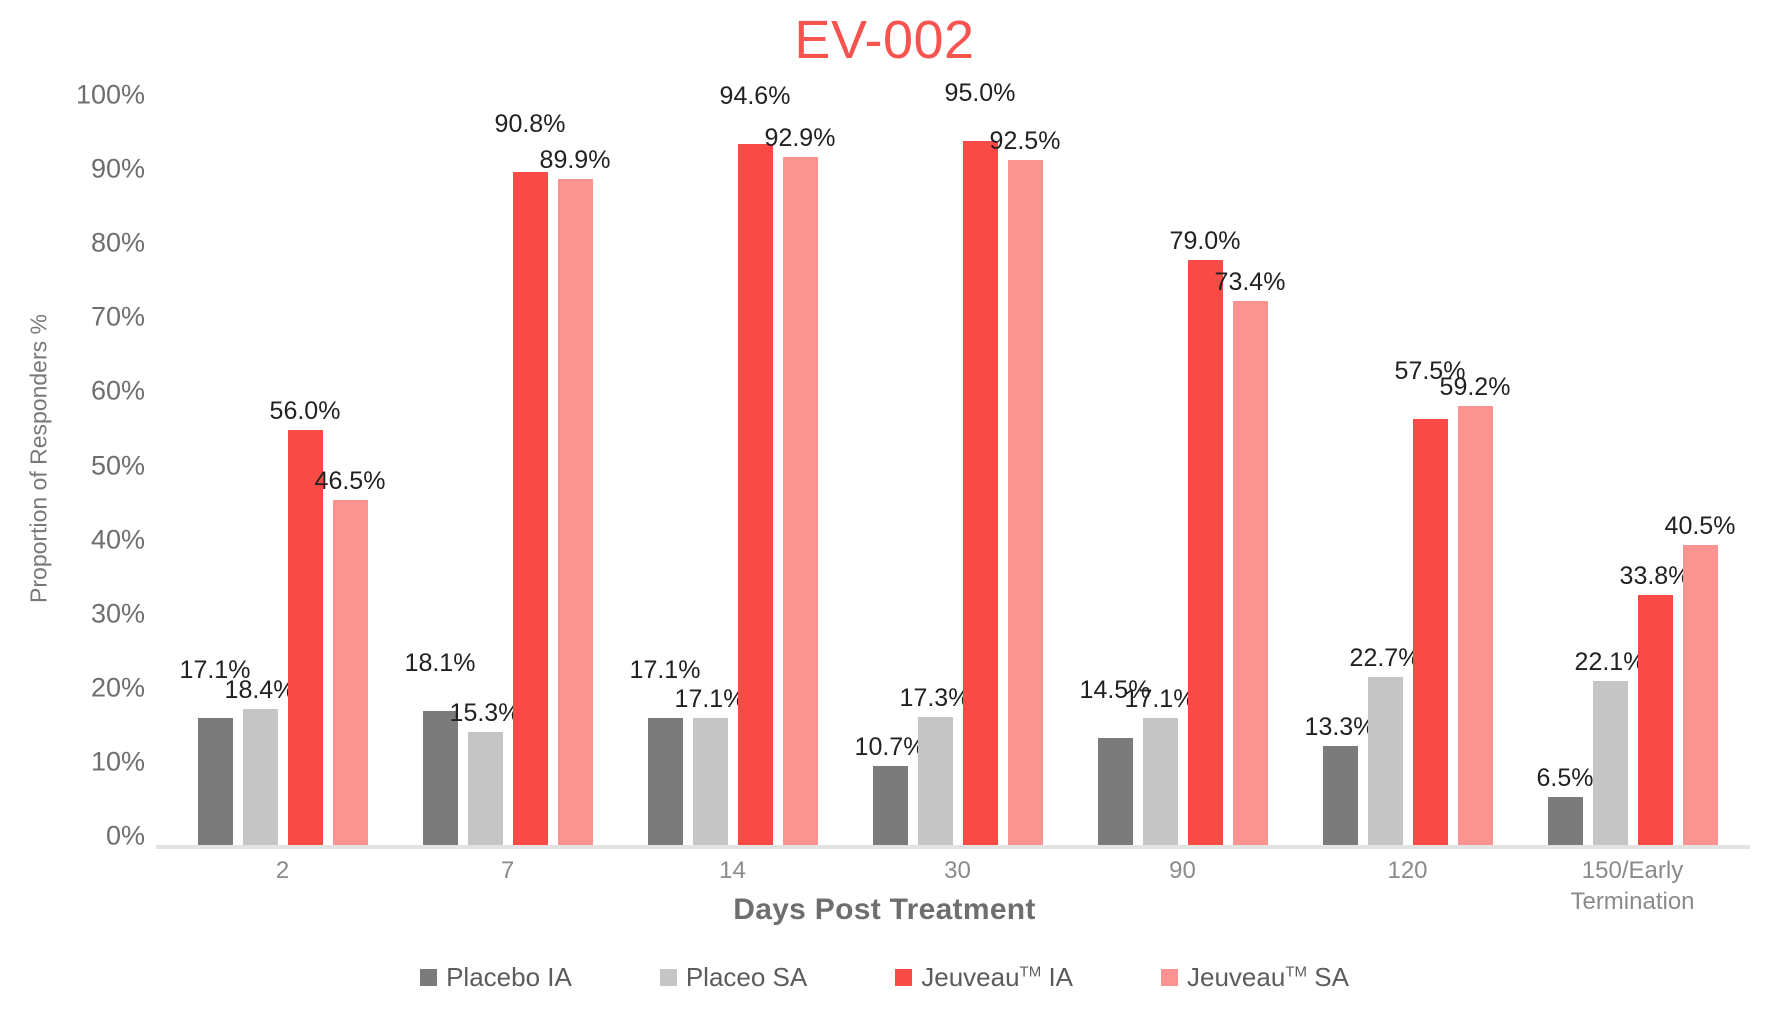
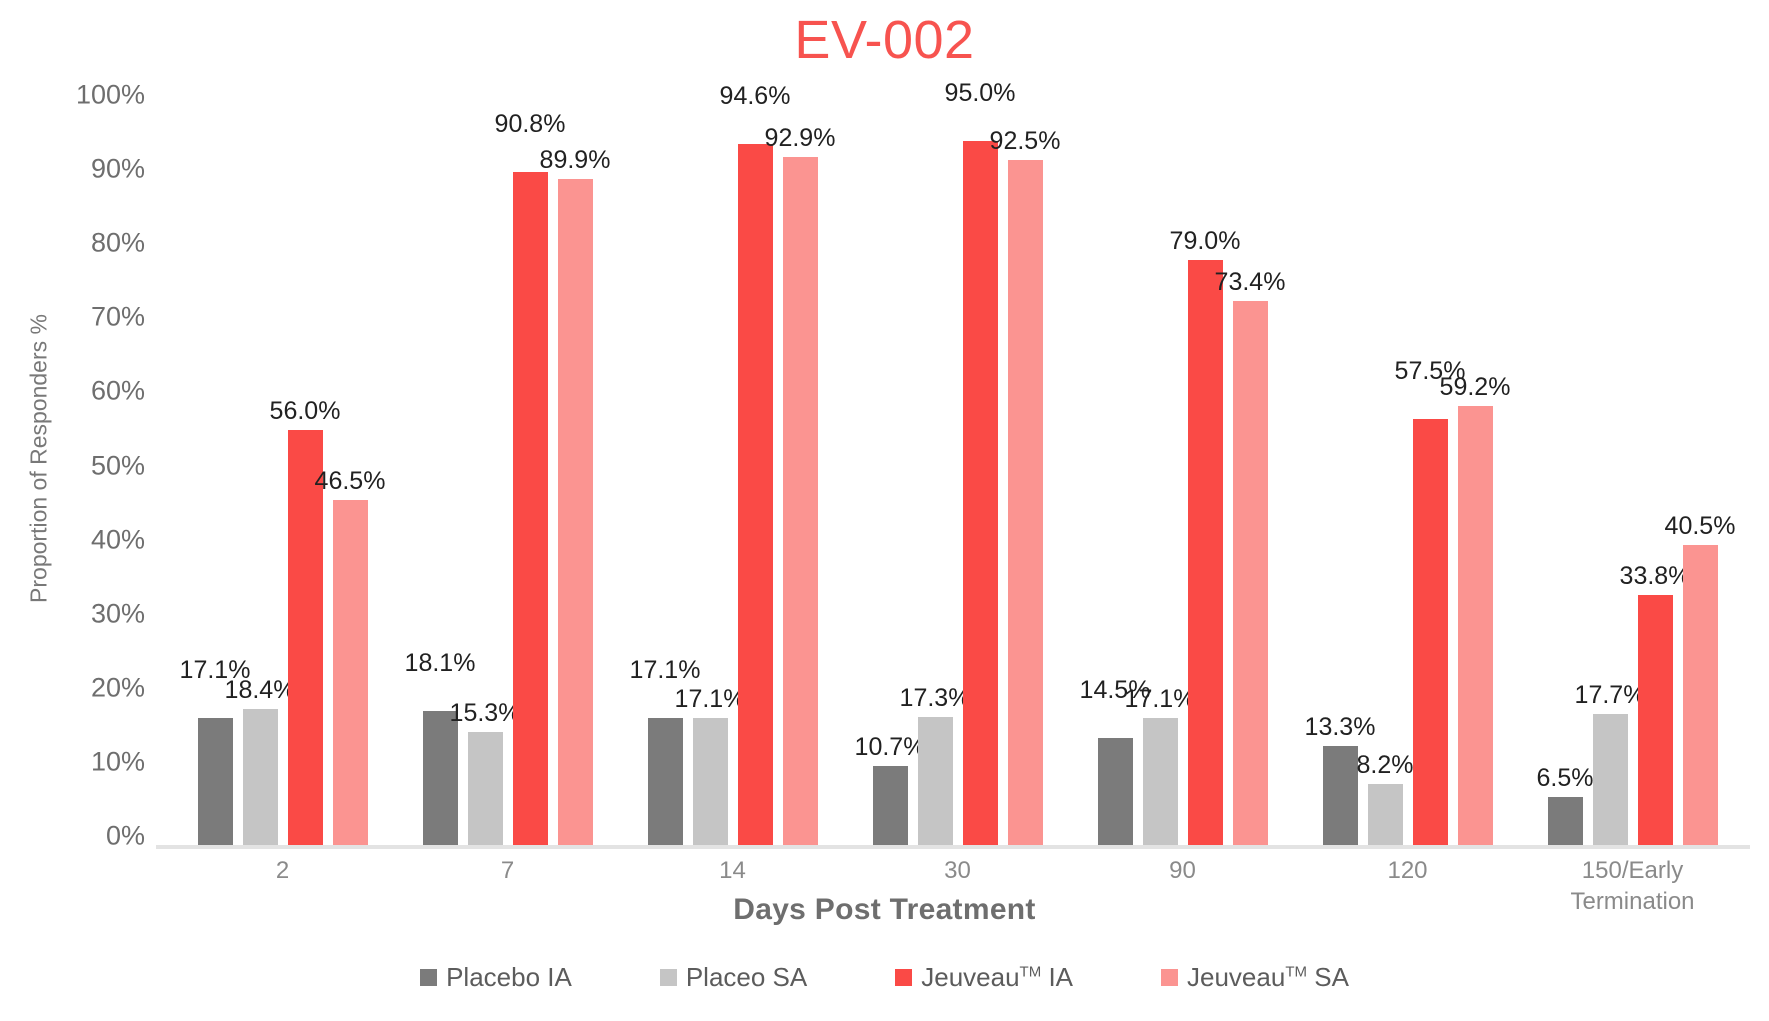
Placeo SA/120: 22.7% -> 8.2%
Placeo SA/150/Early Termination: 22.1% -> 17.7%
